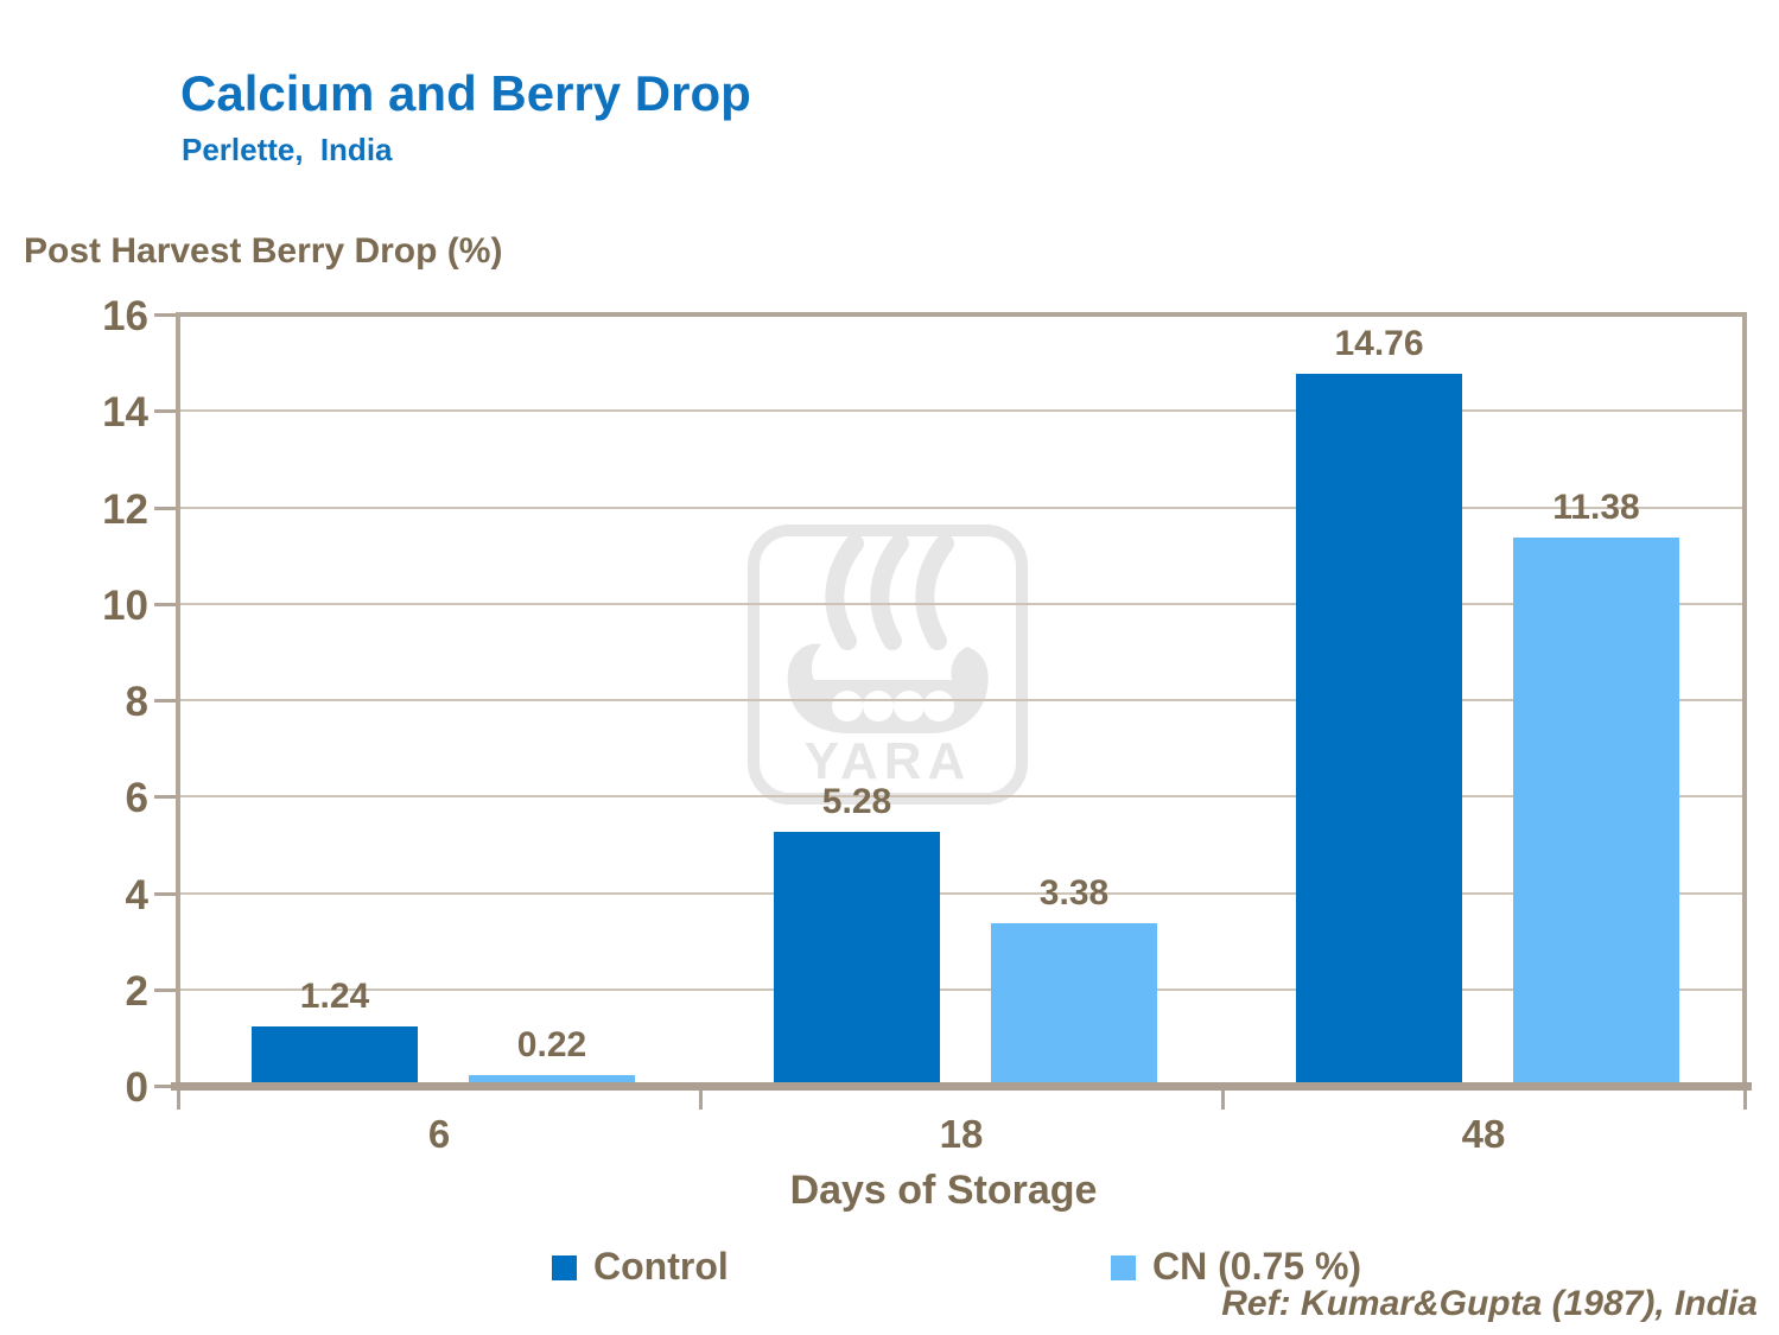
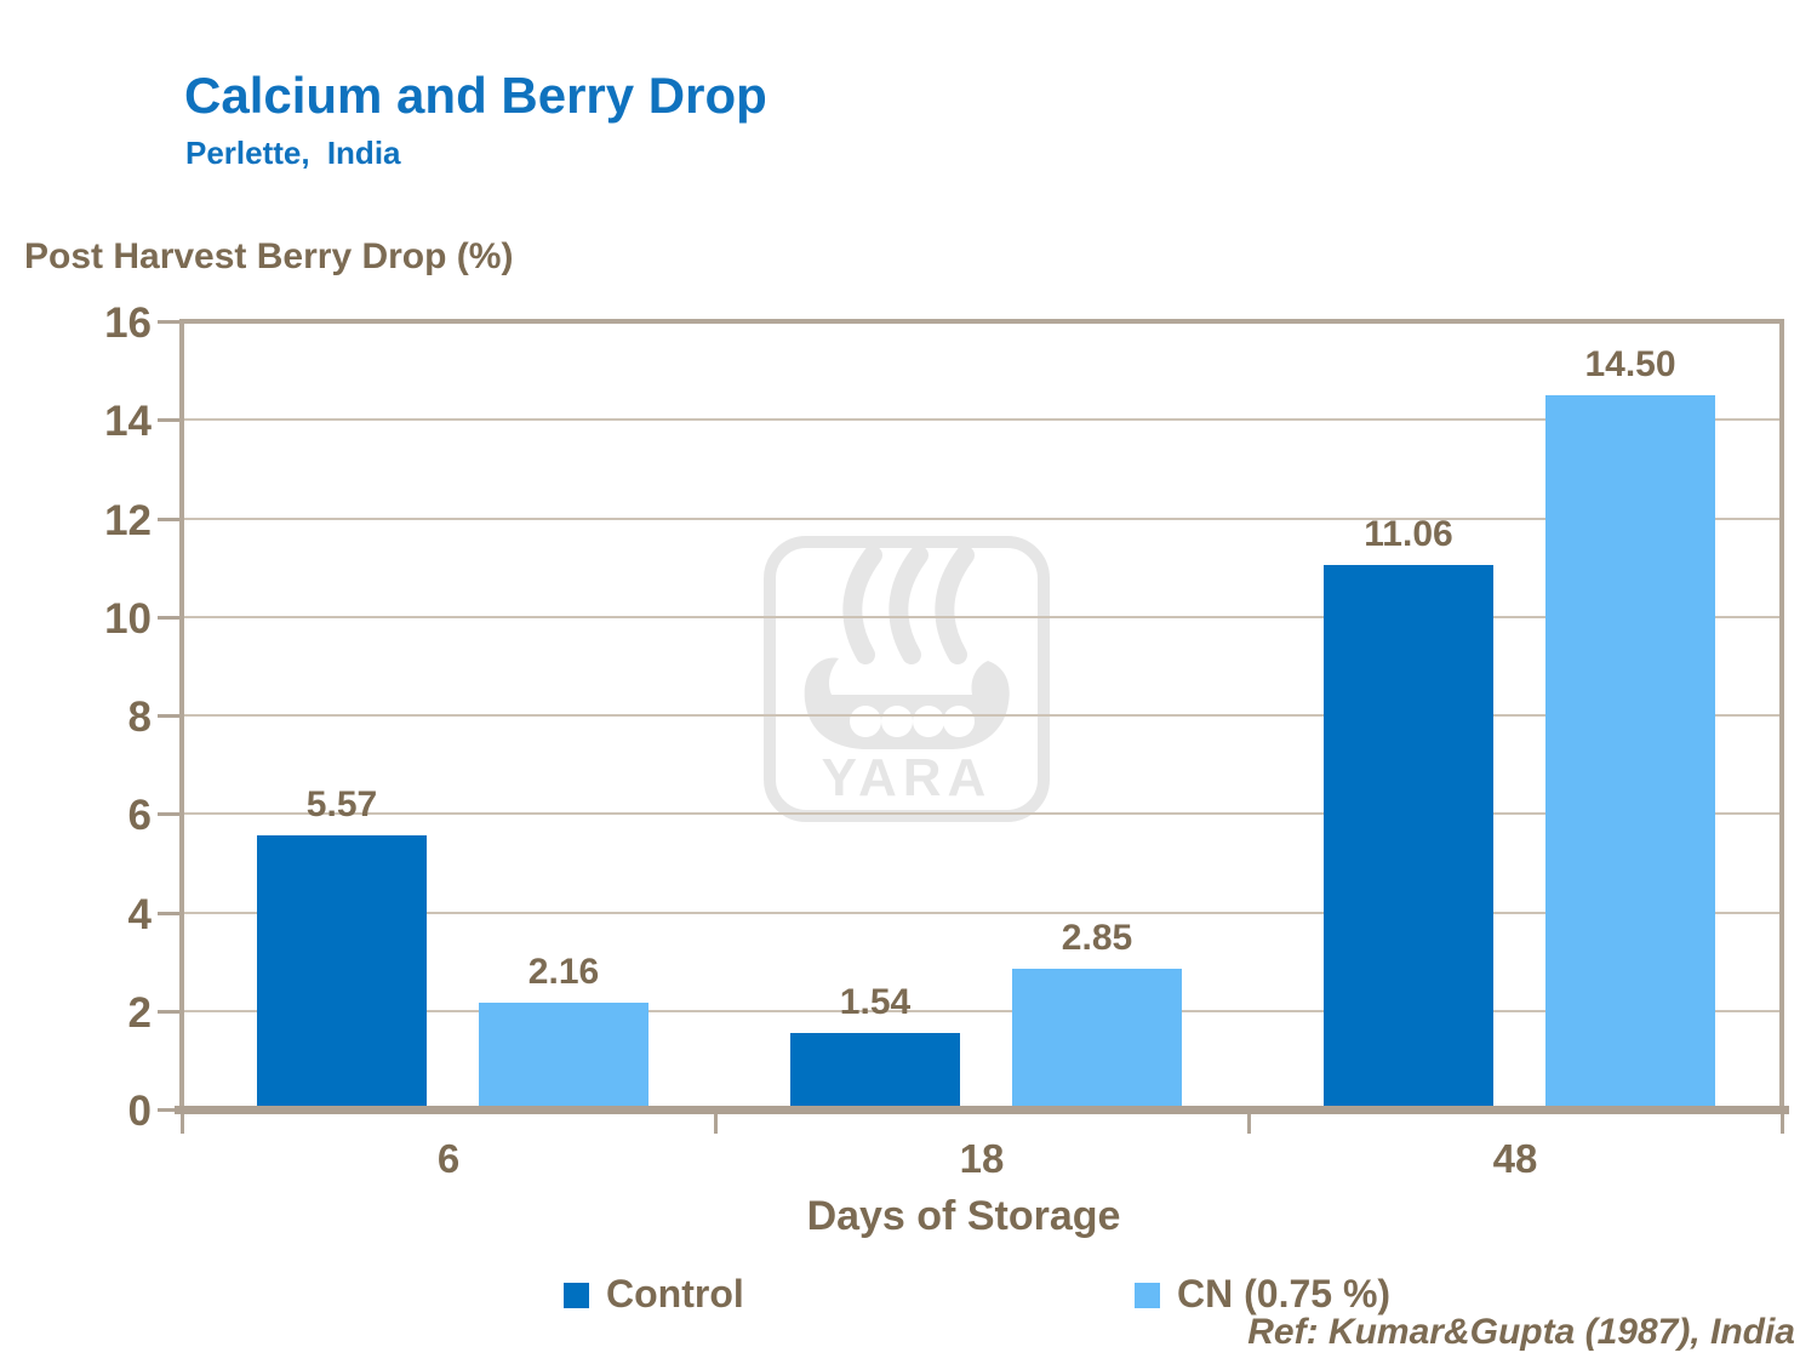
Control/6: 1.24 -> 5.57
CN (0.75 %)/6: 0.22 -> 2.16
Control/18: 5.28 -> 1.54
CN (0.75 %)/18: 3.38 -> 2.85
Control/48: 14.76 -> 11.06
CN (0.75 %)/48: 11.38 -> 14.50
